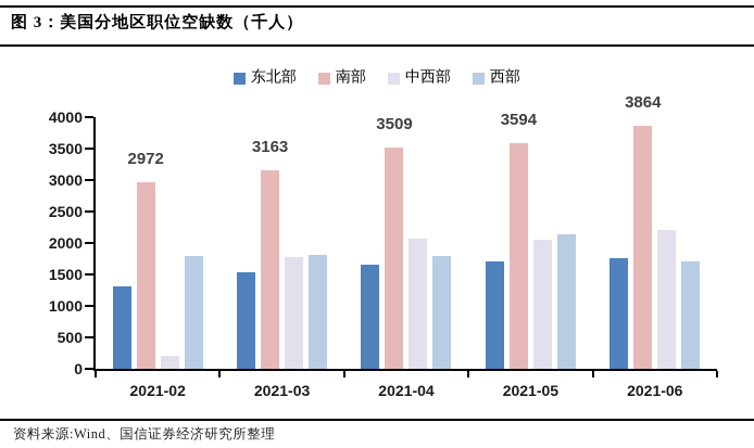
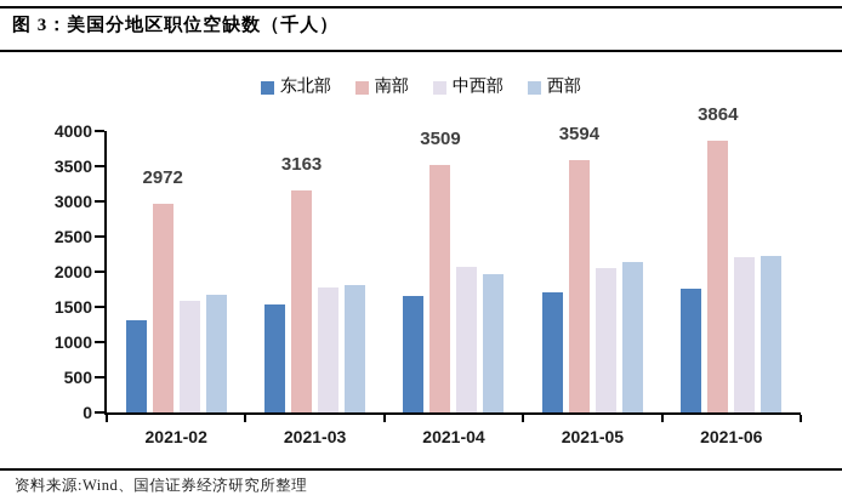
中西部/2021-02: 200 -> 1600
西部/2021-02: 1800 -> 1700
西部/2021-04: 1800 -> 2000
西部/2021-06: 1700 -> 2200
